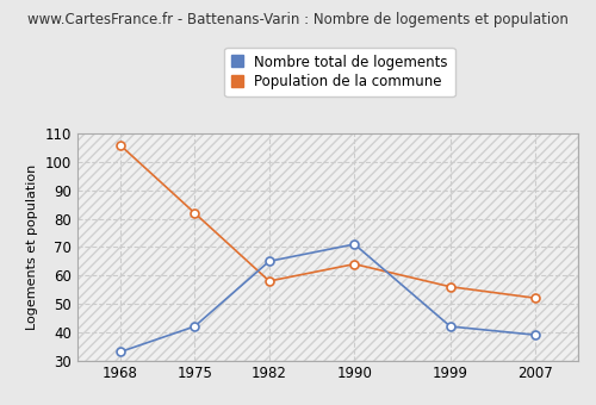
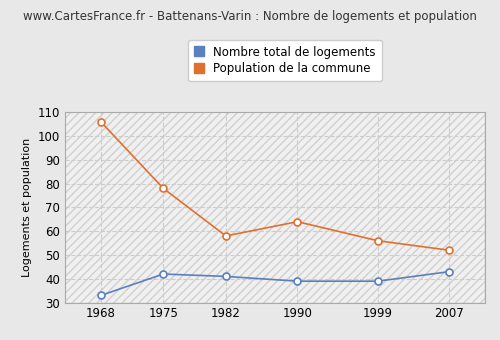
Population de la commune/1975: 82 -> 78
Nombre total de logements/1982: 65 -> 41
Nombre total de logements/1990: 71 -> 39
Nombre total de logements/1999: 42 -> 39
Nombre total de logements/2007: 39 -> 43
